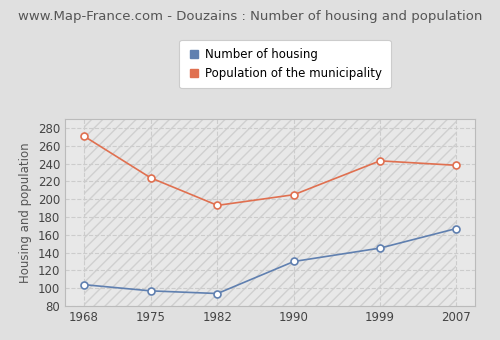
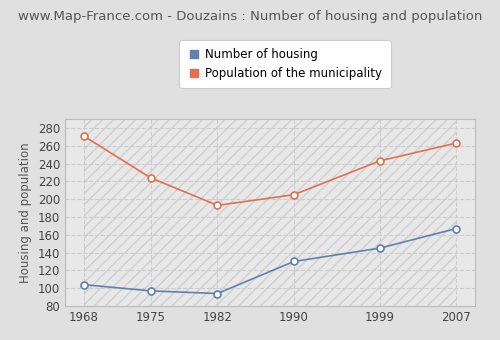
Population of the municipality/2007: 238 -> 263
